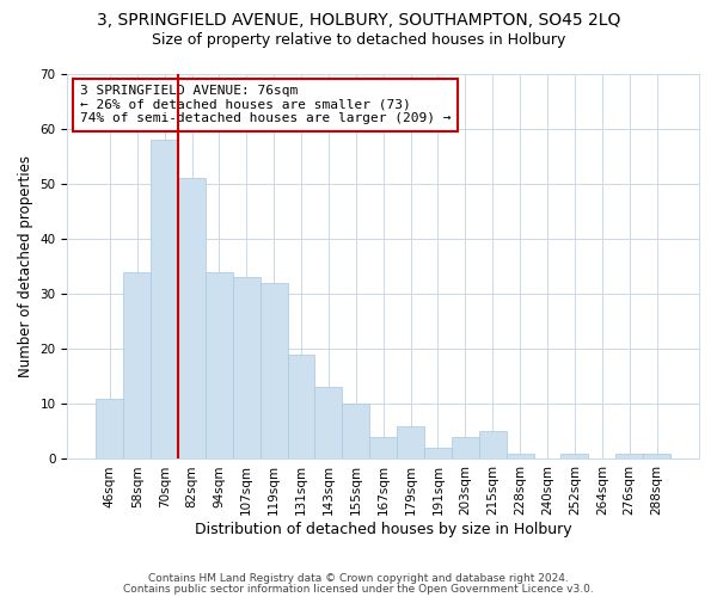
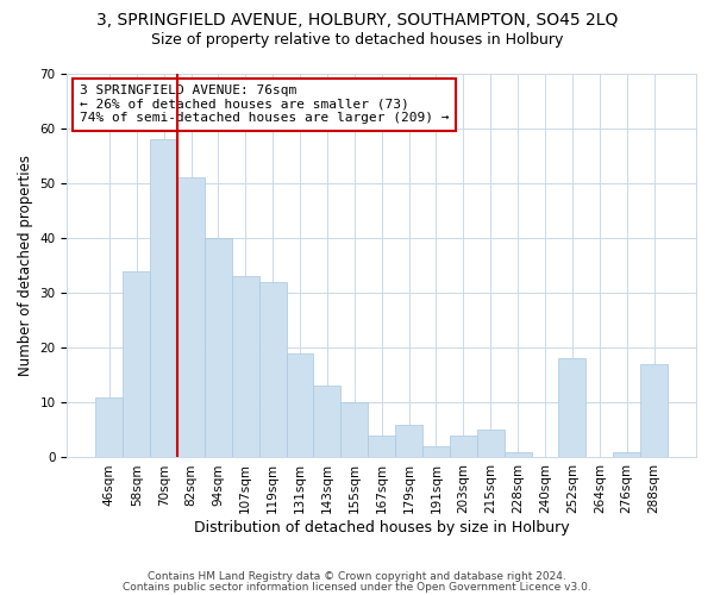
94sqm: 34 -> 40
252sqm: 1 -> 18
288sqm: 1 -> 17
